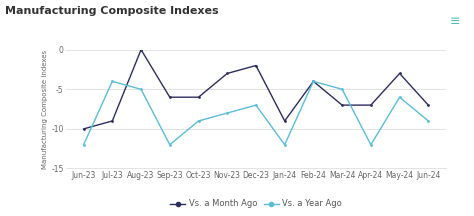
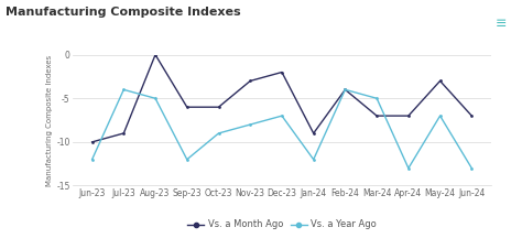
Vs. a Year Ago/Apr-24: -12 -> -13
Vs. a Year Ago/May-24: -6 -> -7
Vs. a Year Ago/Jun-24: -9 -> -13
